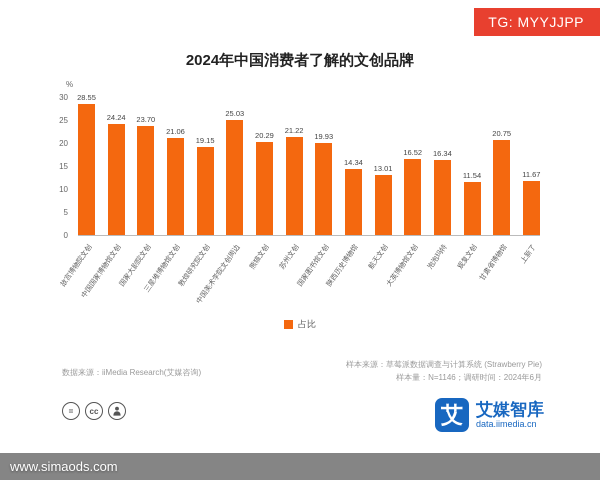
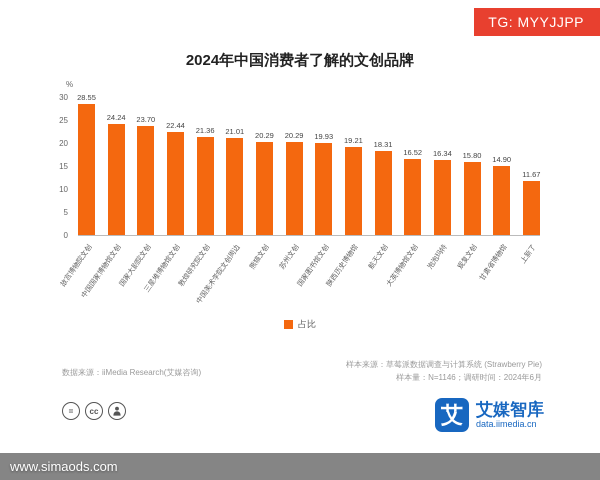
三星堆博物馆文创: 21.06 -> 22.44
敦煌研究院文创: 19.15 -> 21.36
中国美术学院文创周边: 25.03 -> 21.01
苏州文创: 21.22 -> 20.29
陕西历史博物馆: 14.34 -> 19.21
航天文创: 13.01 -> 18.31
观复文创: 11.54 -> 15.80
甘肃省博物馆: 20.75 -> 14.90
